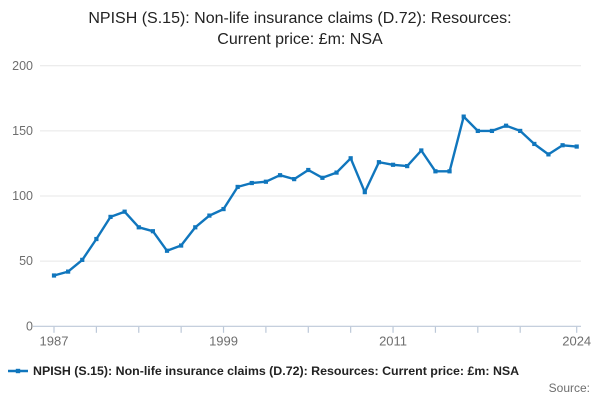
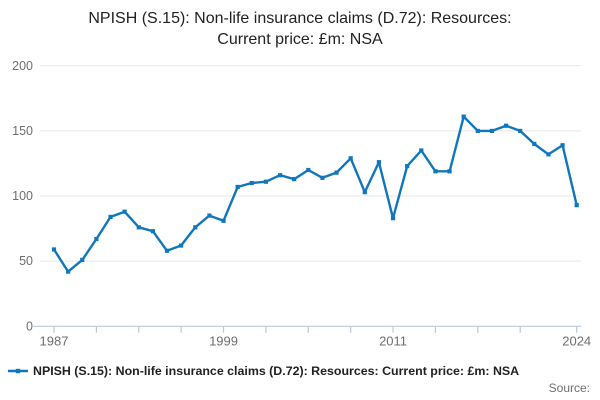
1987: 39 -> 59
1999: 90 -> 81
2011: 124 -> 83
2024: 138 -> 93
